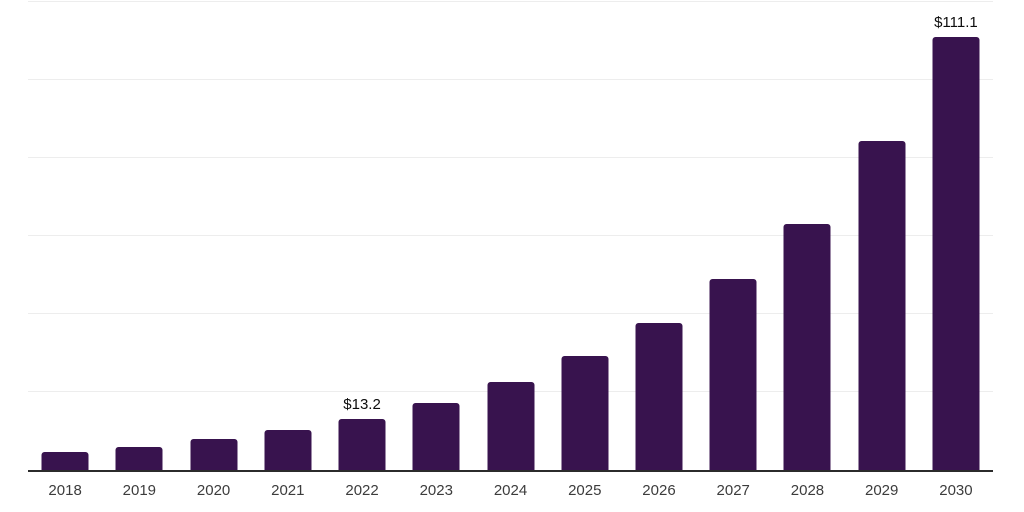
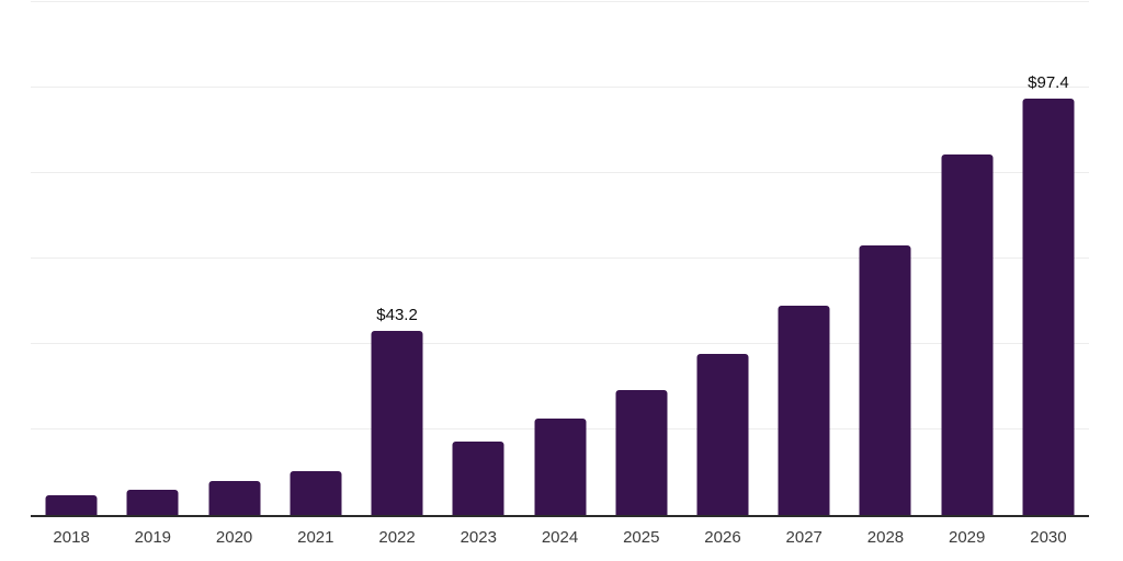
2022: $13.2 -> $43.2
2030: $111.1 -> $97.4
